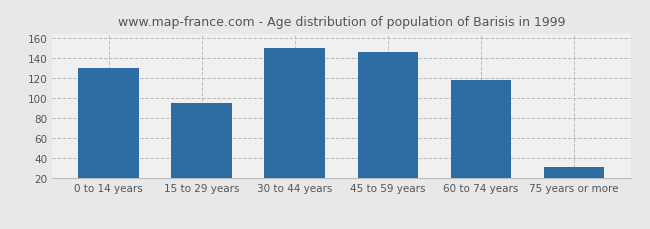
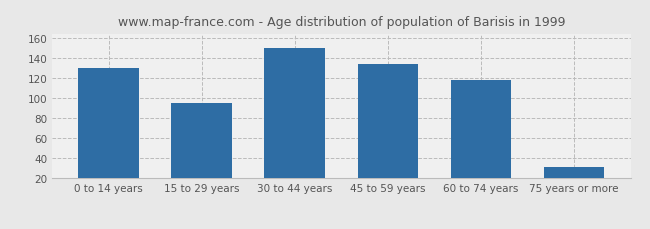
45 to 59 years: 146 -> 134
